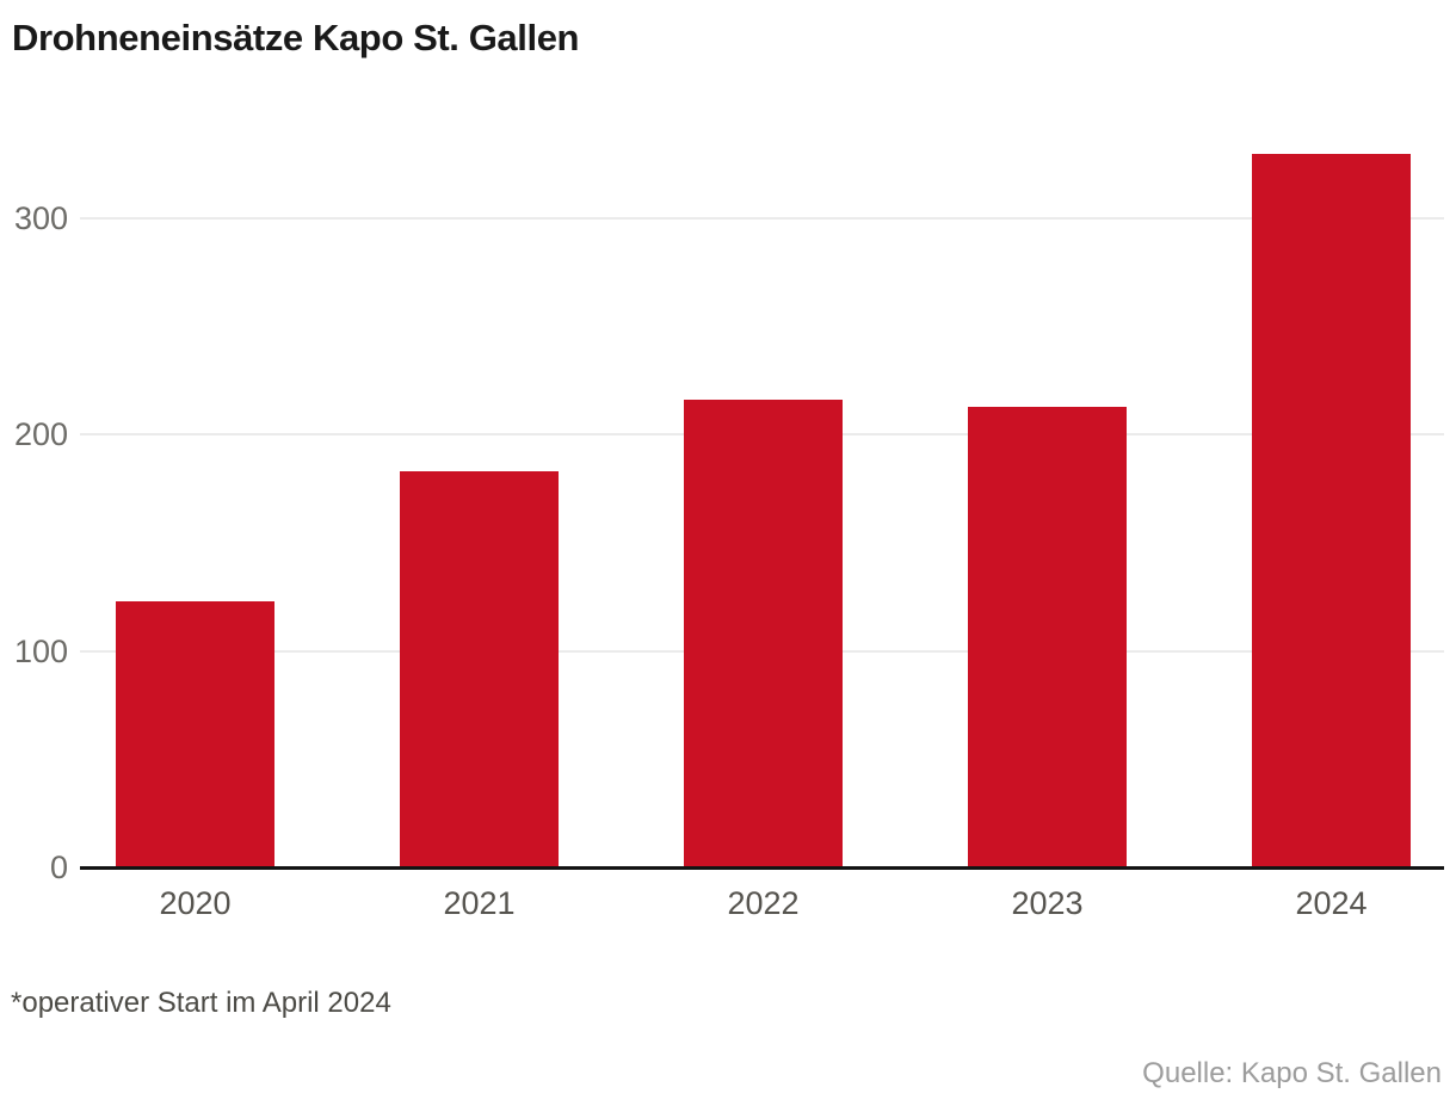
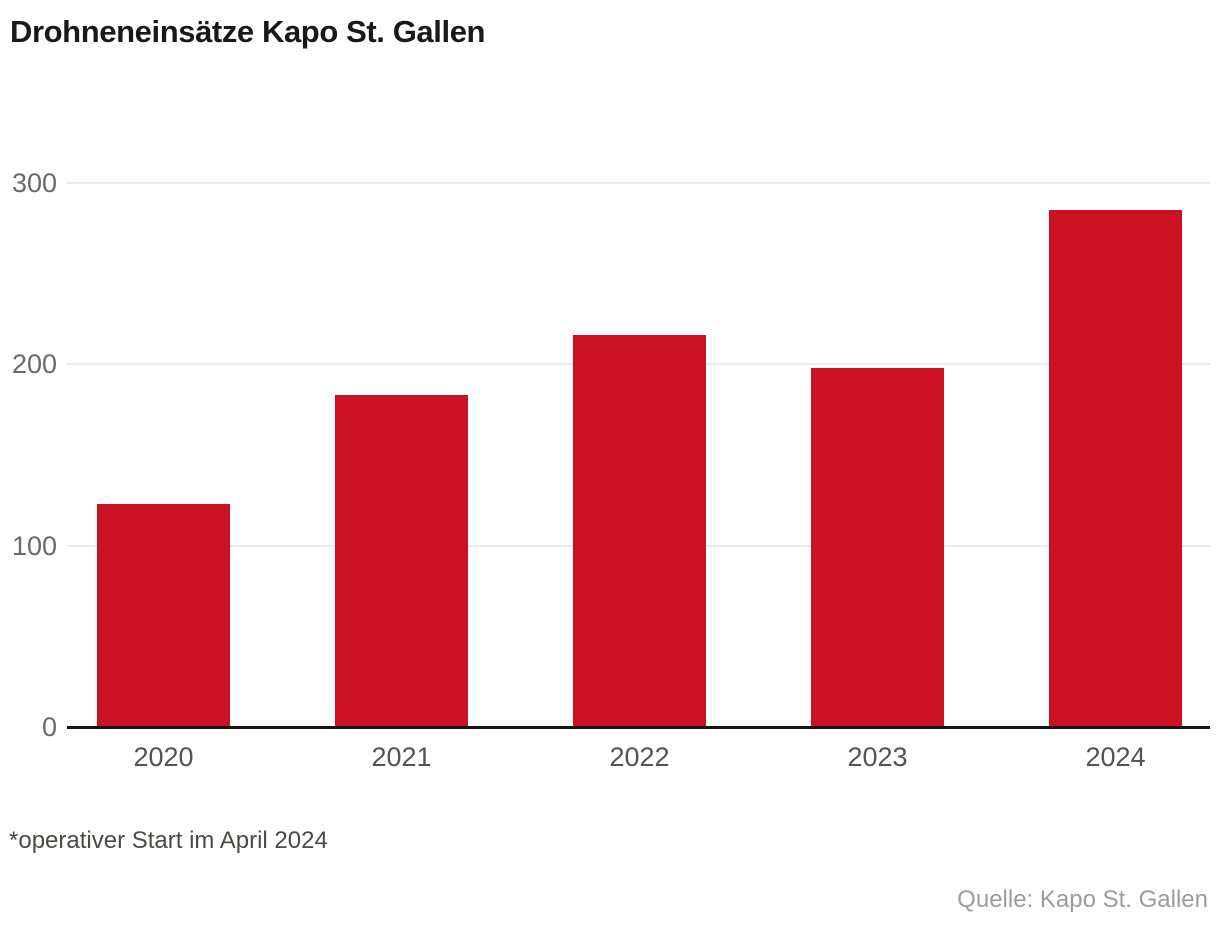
2023: 213 -> 198
2024: 330 -> 285
